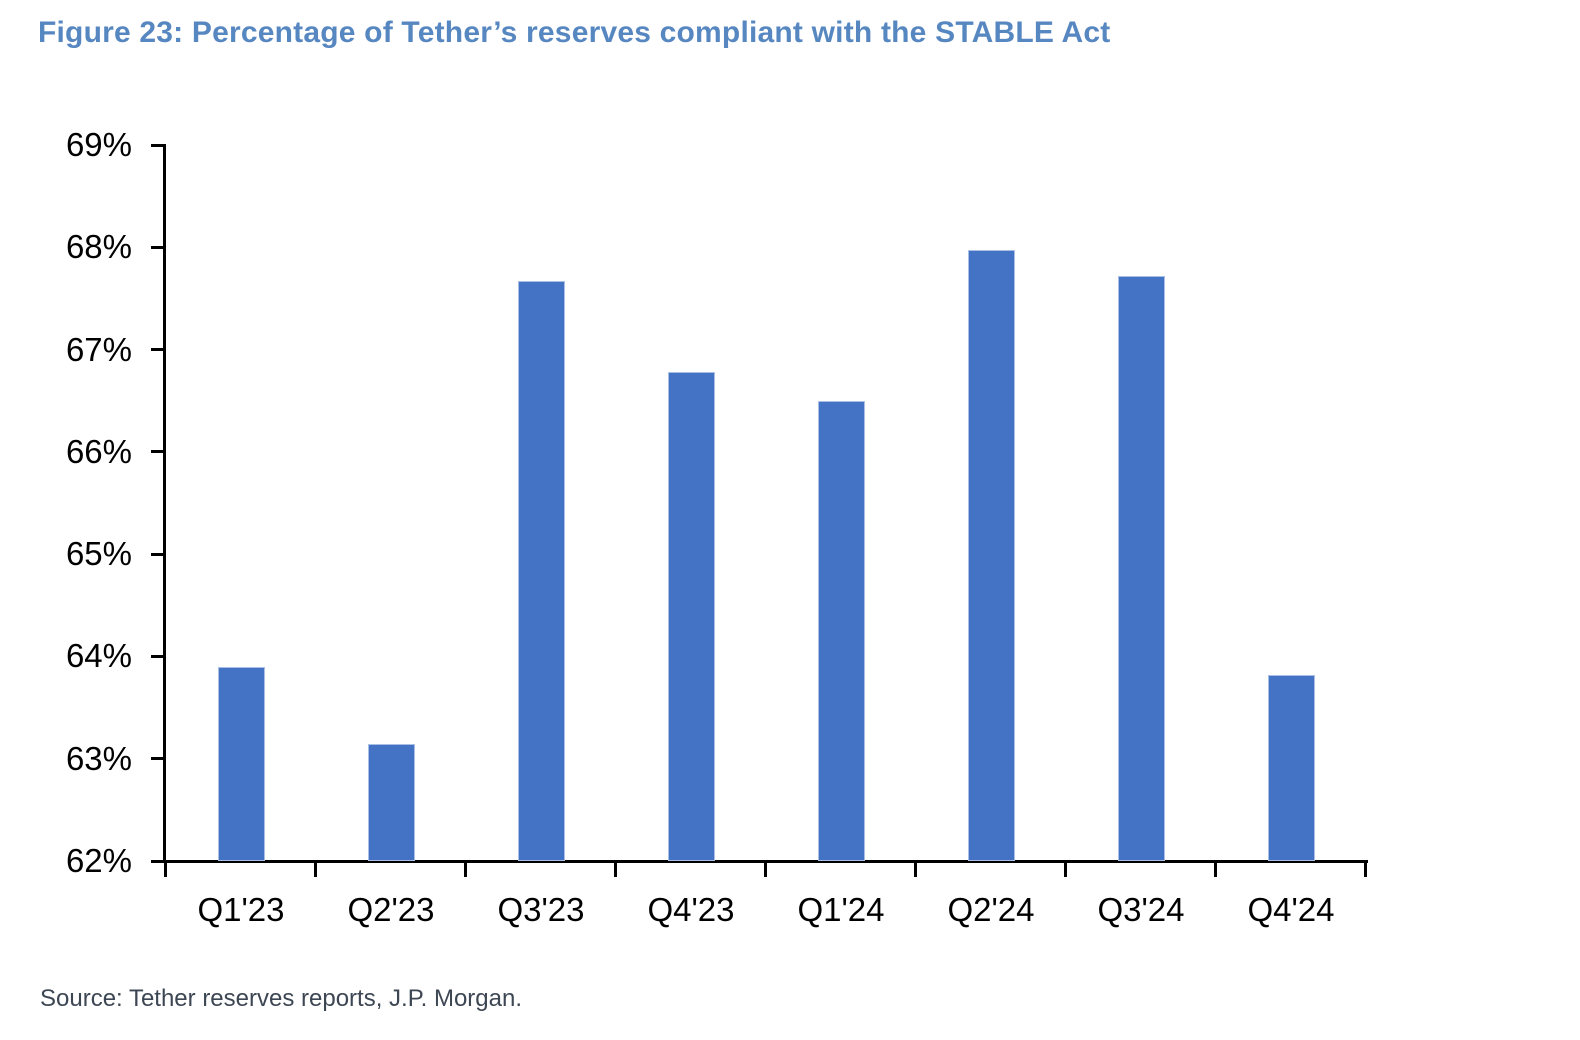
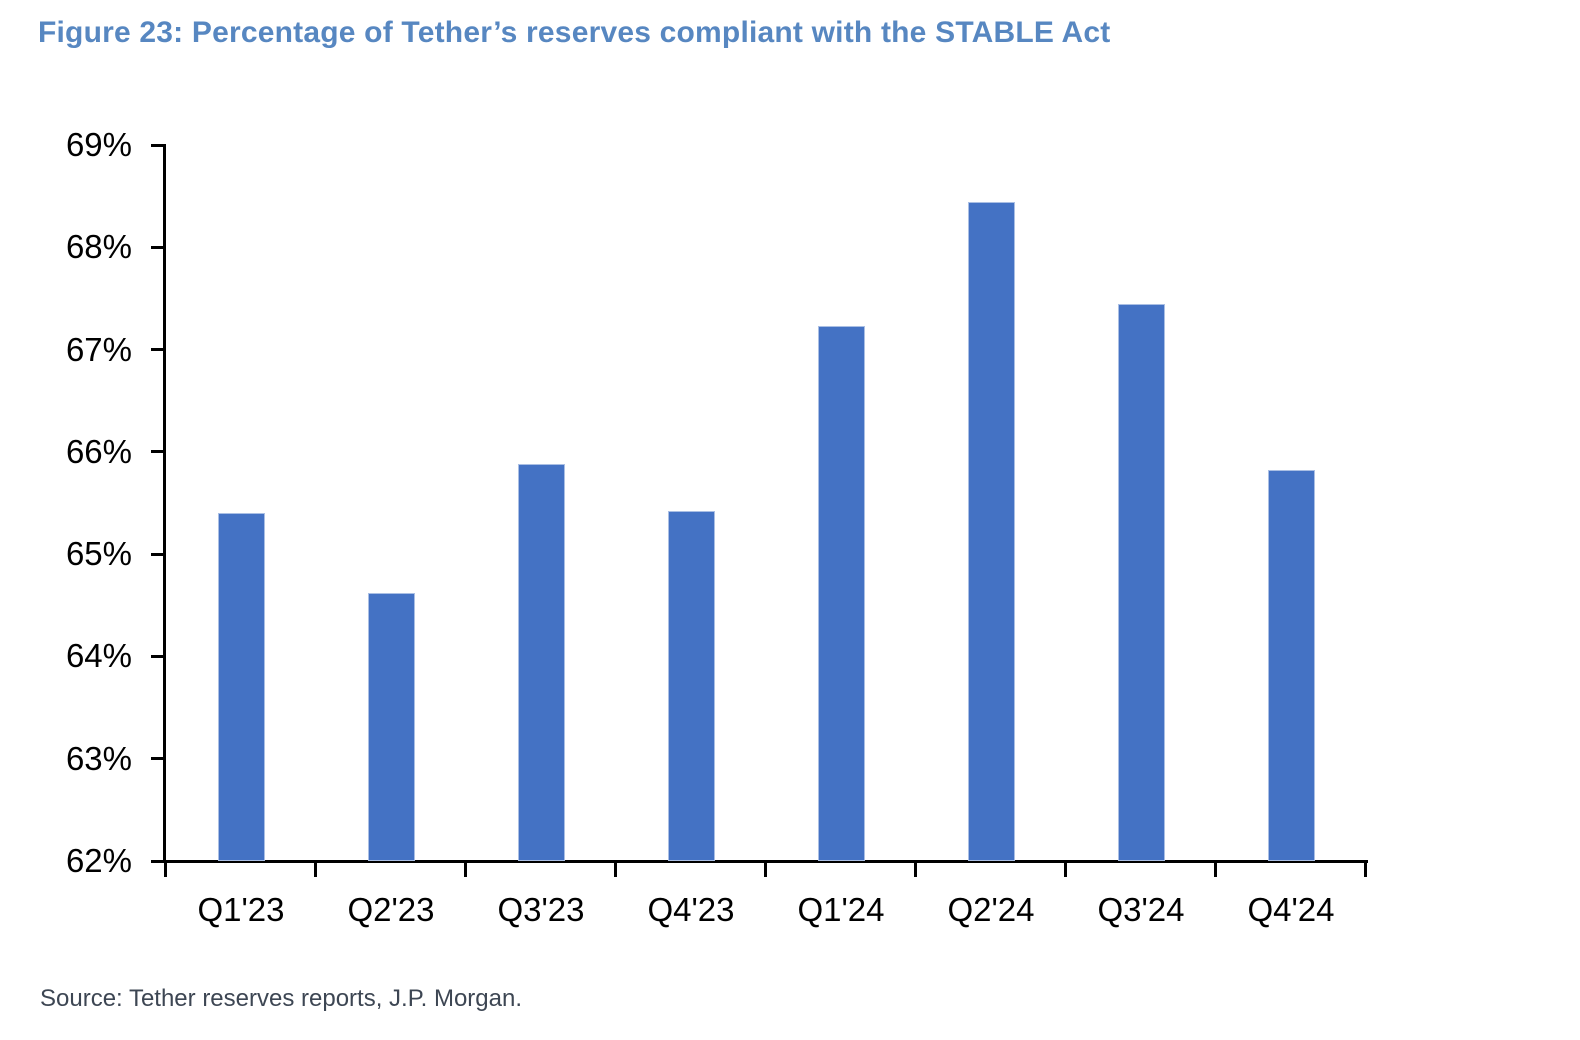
Q1'23: 63.90% -> 65.40%
Q2'23: 63.14% -> 64.62%
Q3'23: 67.67% -> 65.88%
Q4'23: 66.78% -> 65.42%
Q1'24: 66.50% -> 67.23%
Q2'24: 67.97% -> 68.44%
Q3'24: 67.72% -> 67.45%
Q4'24: 63.82% -> 65.82%
